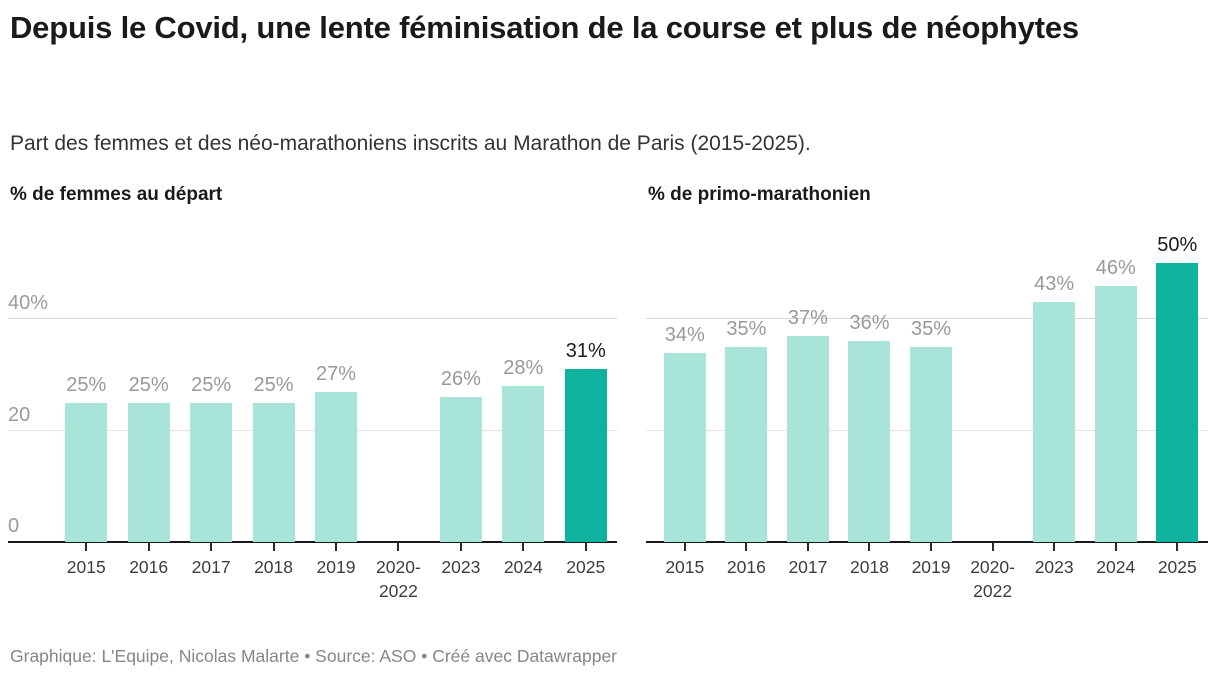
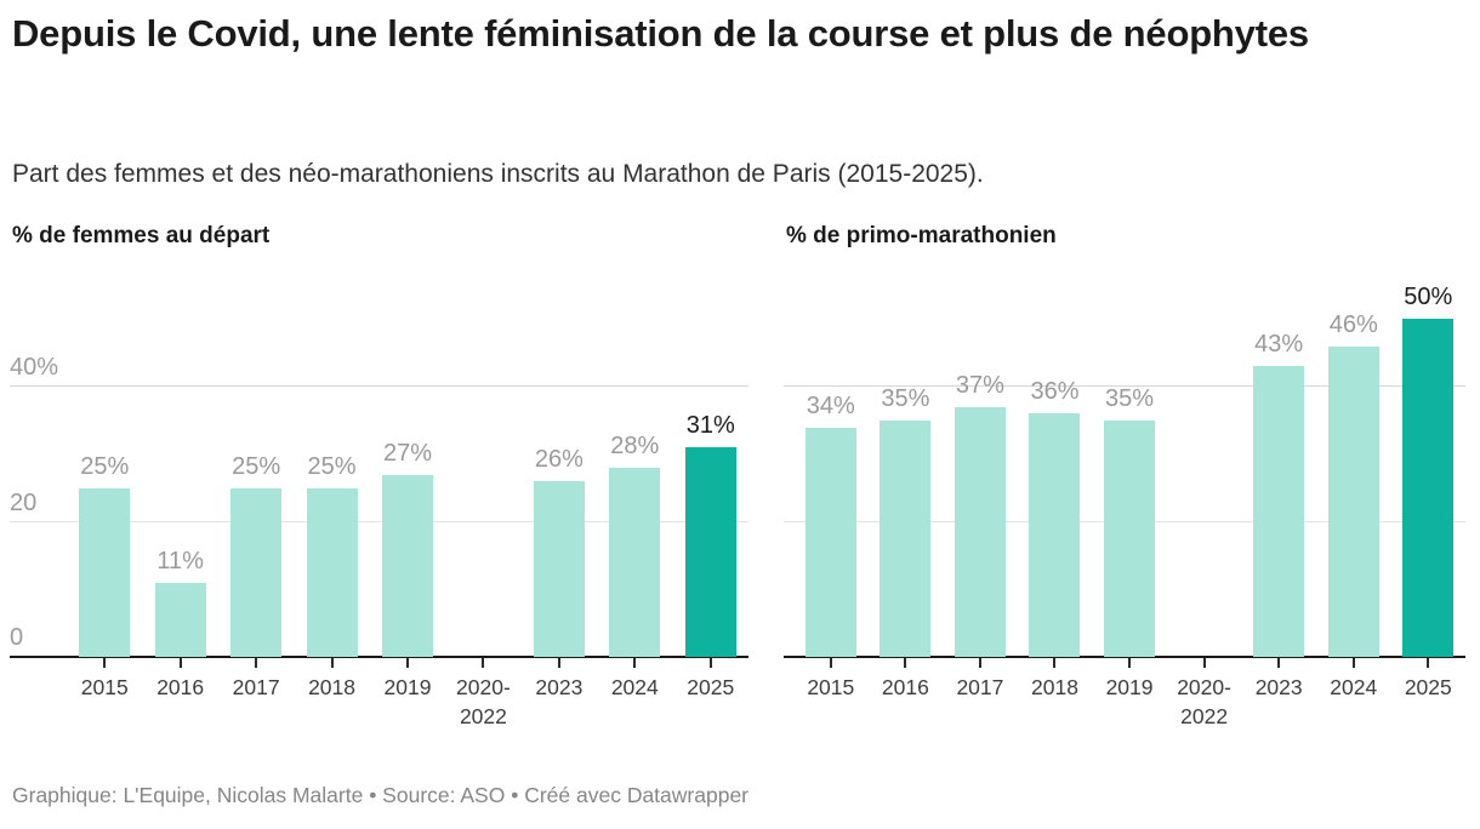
% de femmes au départ/2016: 25% -> 11%
